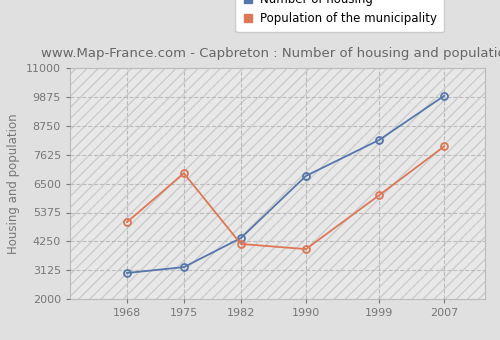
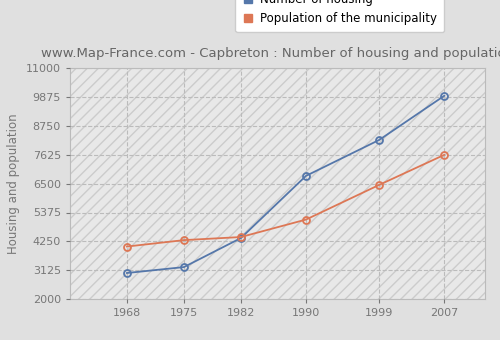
Population of the municipality/1968: 5000 -> 4050
Population of the municipality/1975: 6900 -> 4300
Population of the municipality/1982: 4150 -> 4420
Population of the municipality/1990: 3950 -> 5100
Population of the municipality/1999: 6050 -> 6450
Population of the municipality/2007: 7950 -> 7620
